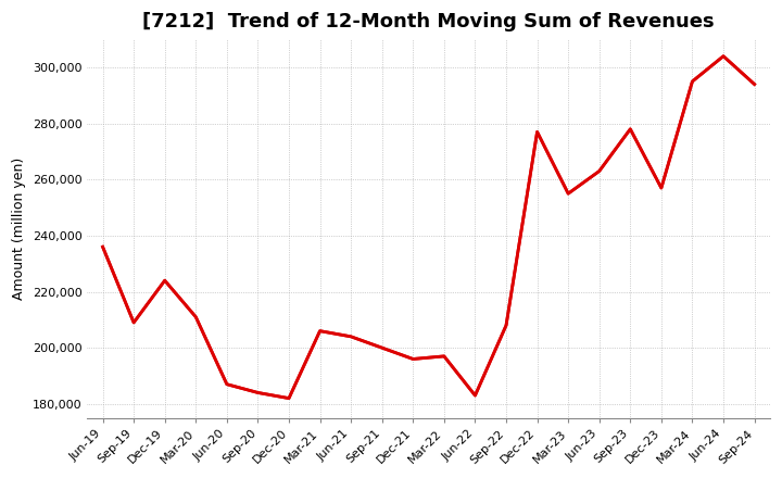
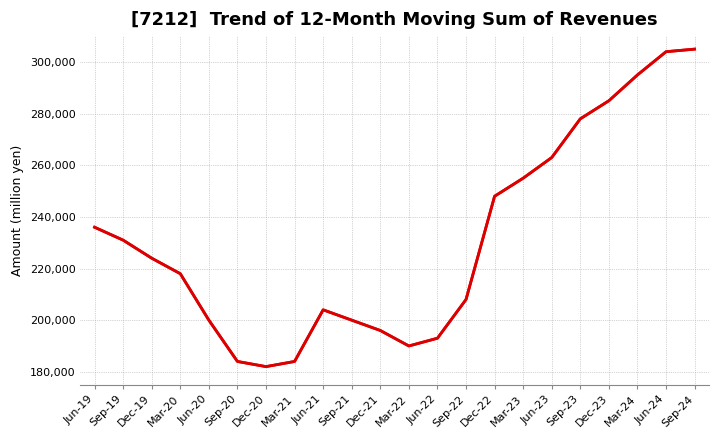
Sep-19: 209,000 -> 231,000
Mar-20: 211,000 -> 218,000
Jun-20: 187,000 -> 200,000
Mar-21: 206,000 -> 184,000
Mar-22: 197,000 -> 190,000
Jun-22: 183,000 -> 193,000
Dec-22: 277,000 -> 248,000
Dec-23: 257,000 -> 285,000
Sep-24: 294,000 -> 305,000
